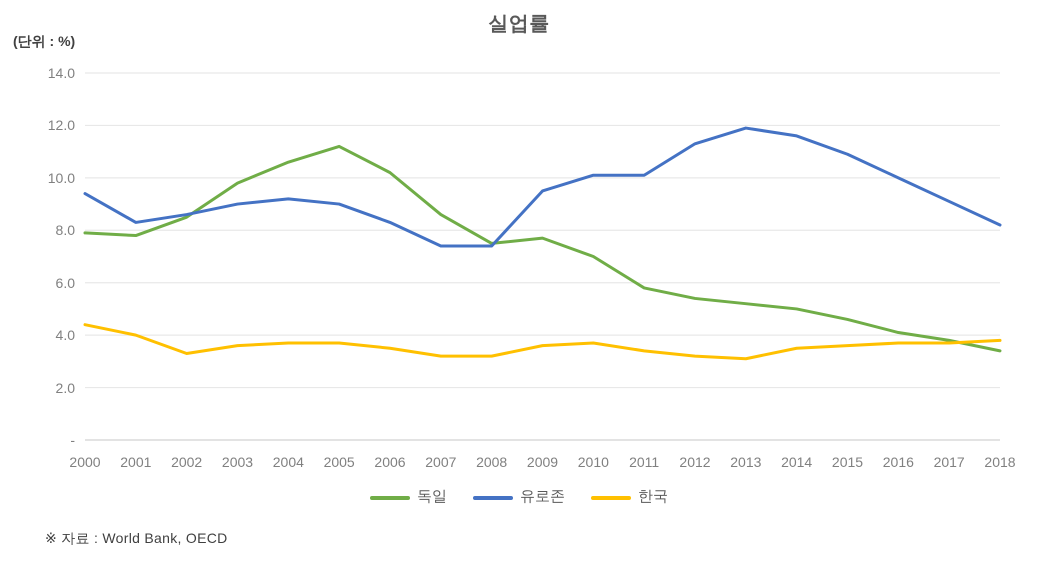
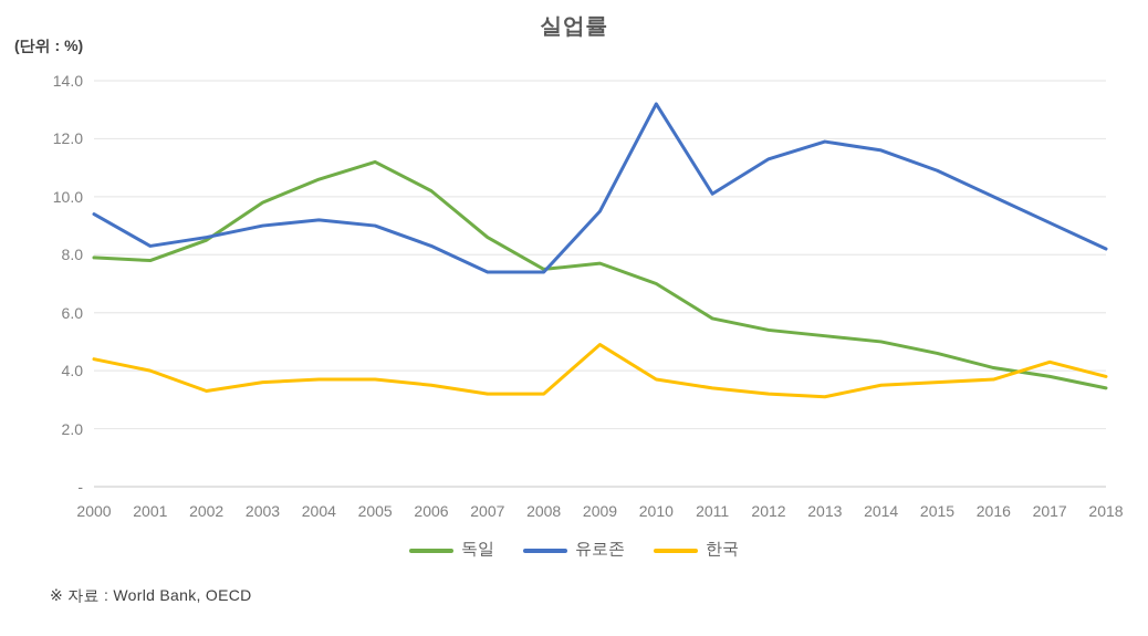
한국/2009: 3.6 -> 4.9
유로존/2010: 10.1 -> 13.2
한국/2017: 3.7 -> 4.3
